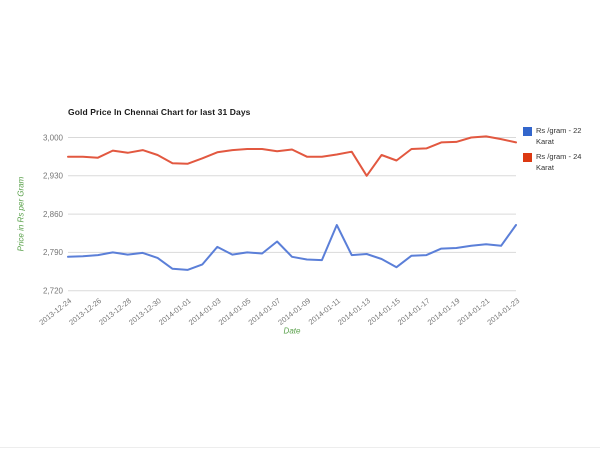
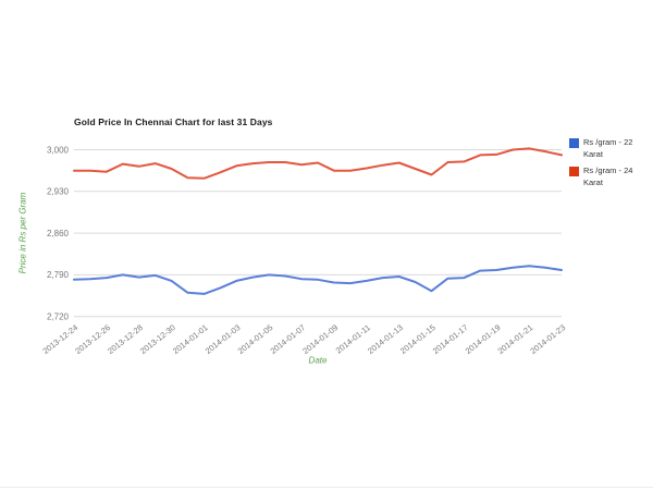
Rs /gram - 22 Karat/2014-01-03: 2800 -> 2780
Rs /gram - 22 Karat/2014-01-07: 2810 -> 2780
Rs /gram - 22 Karat/2014-01-11: 2840 -> 2780
Rs /gram - 24 Karat/2014-01-13: 2930 -> 2980
Rs /gram - 22 Karat/2014-01-23: 2840 -> 2800
